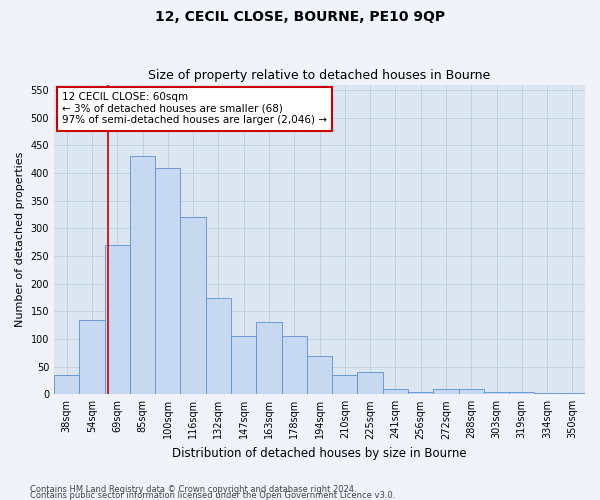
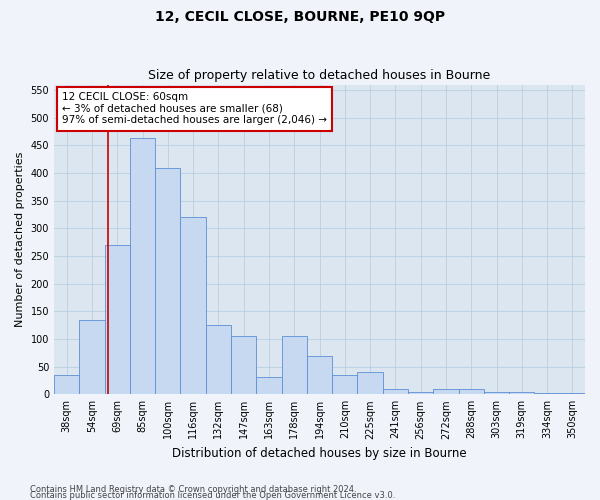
85sqm: 430 -> 464
132sqm: 175 -> 126
163sqm: 130 -> 32
